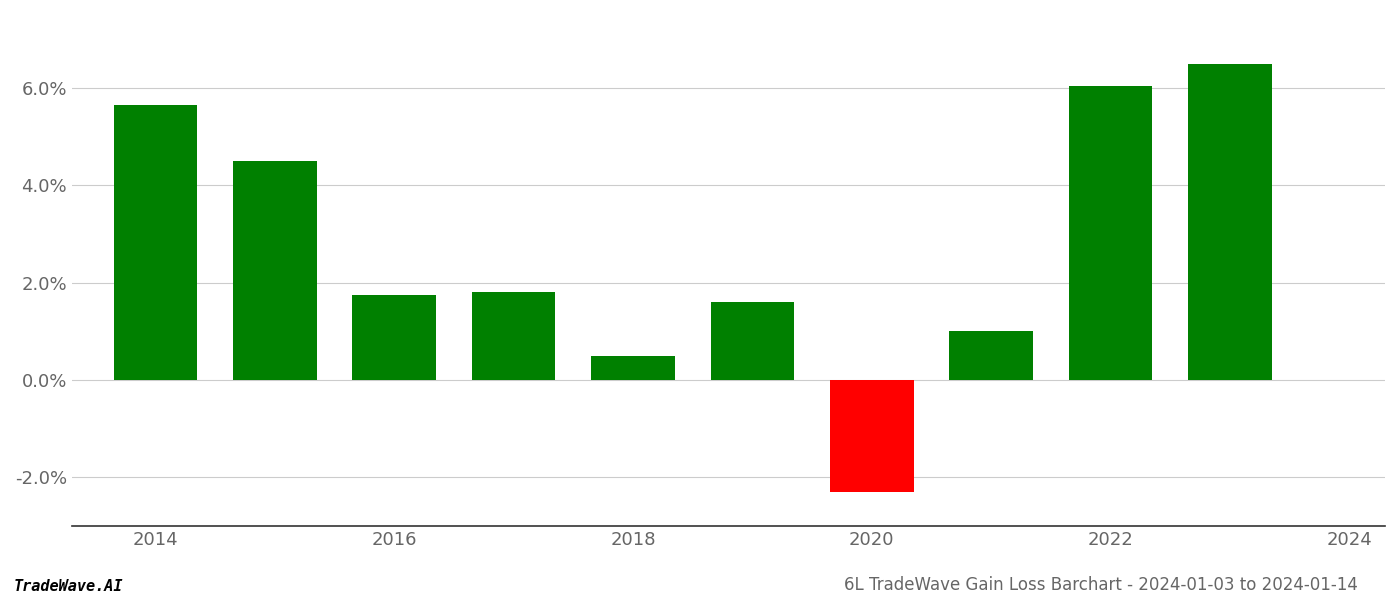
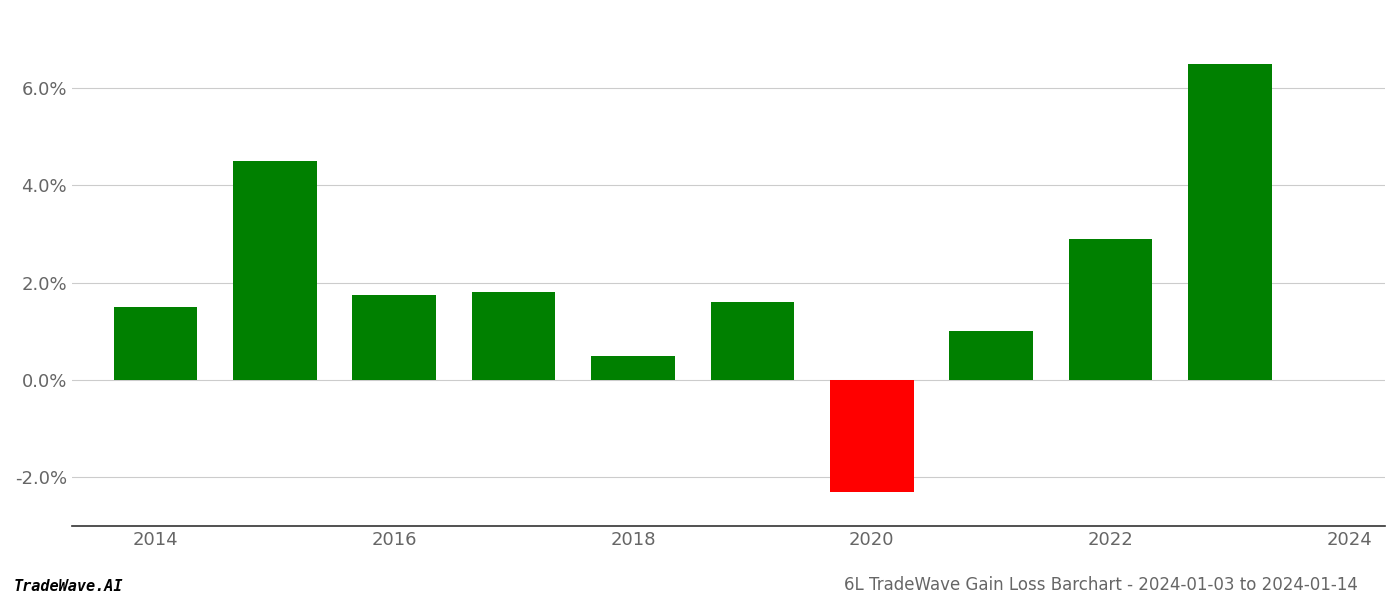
2014: 5.65% -> 1.50%
2022: 6.05% -> 2.90%
